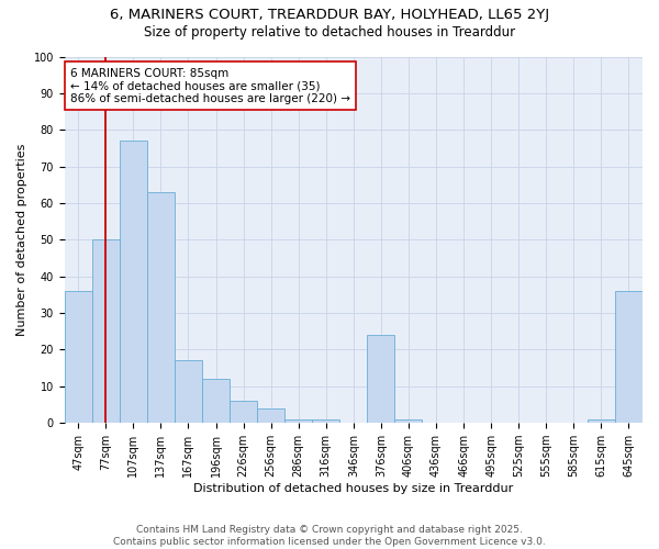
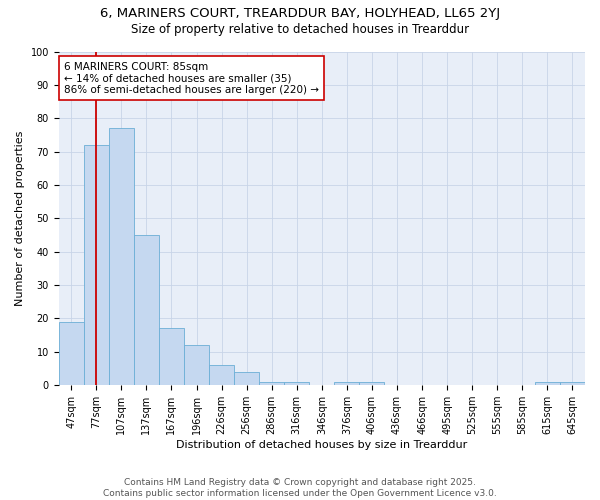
47sqm: 36 -> 19
77sqm: 50 -> 72
137sqm: 63 -> 45
376sqm: 24 -> 1
645sqm: 36 -> 1
